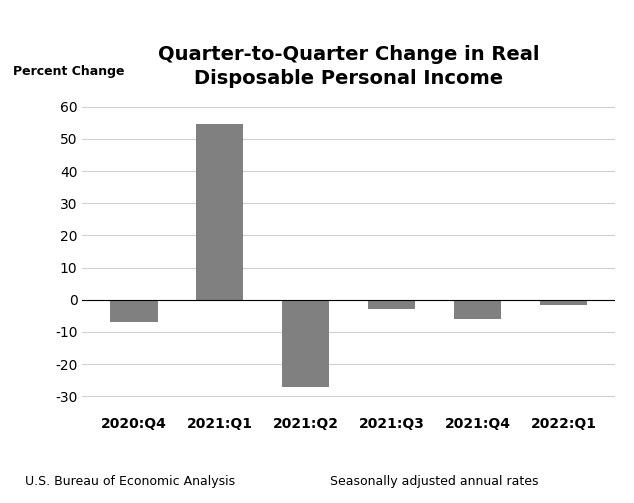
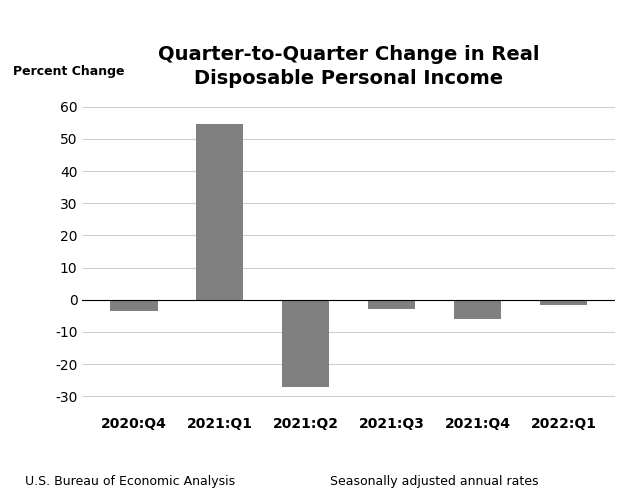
2020:Q4: -7.0 -> -3.5
